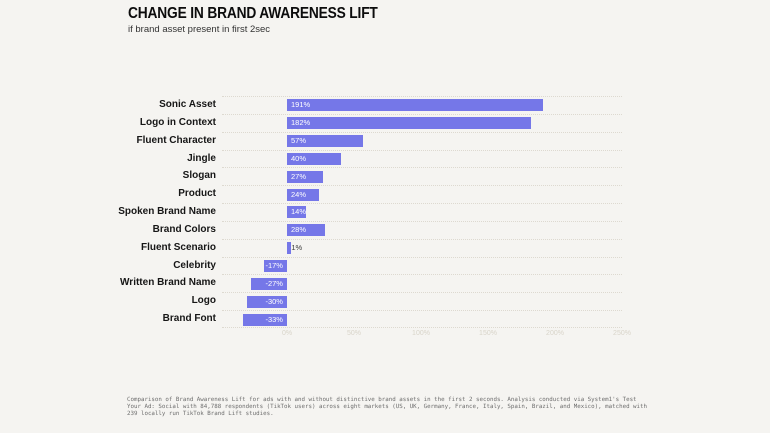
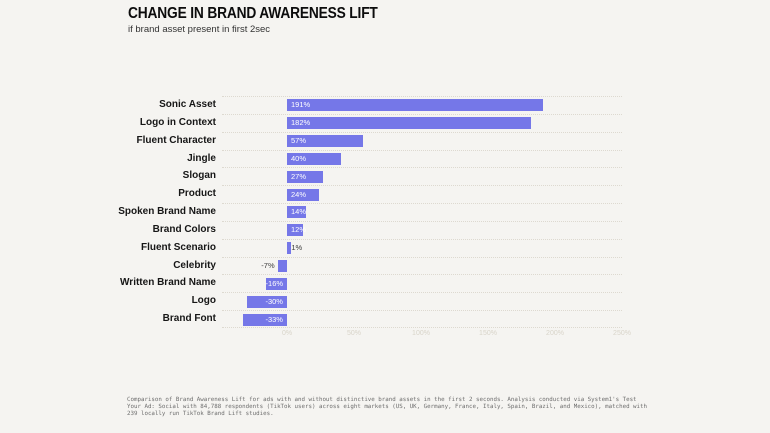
Brand Colors: 28% -> 12%
Celebrity: -17% -> -7%
Written Brand Name: -27% -> -16%
